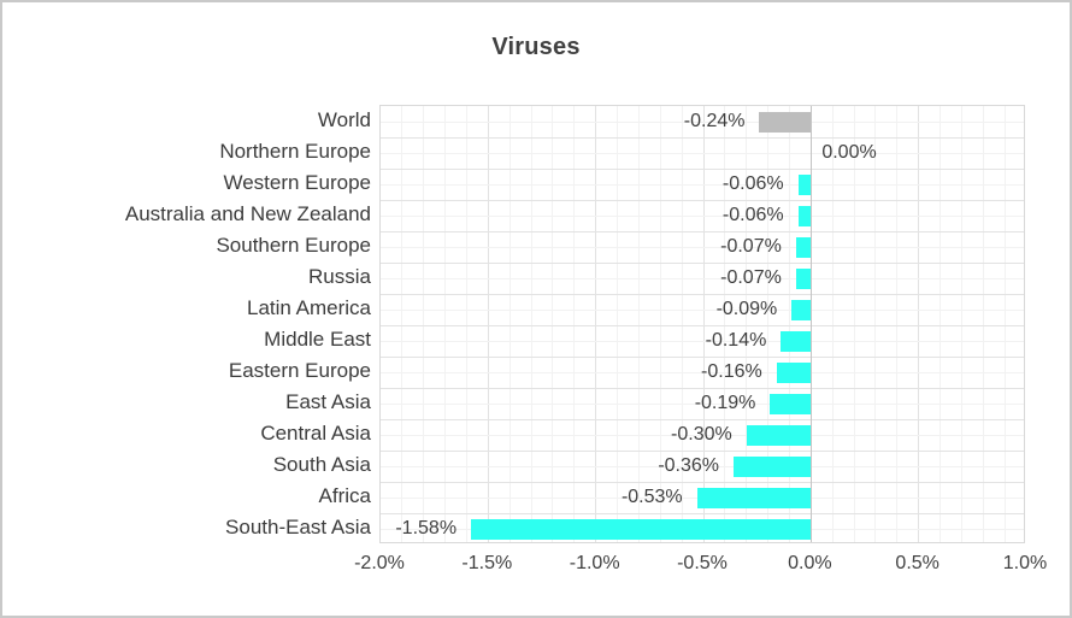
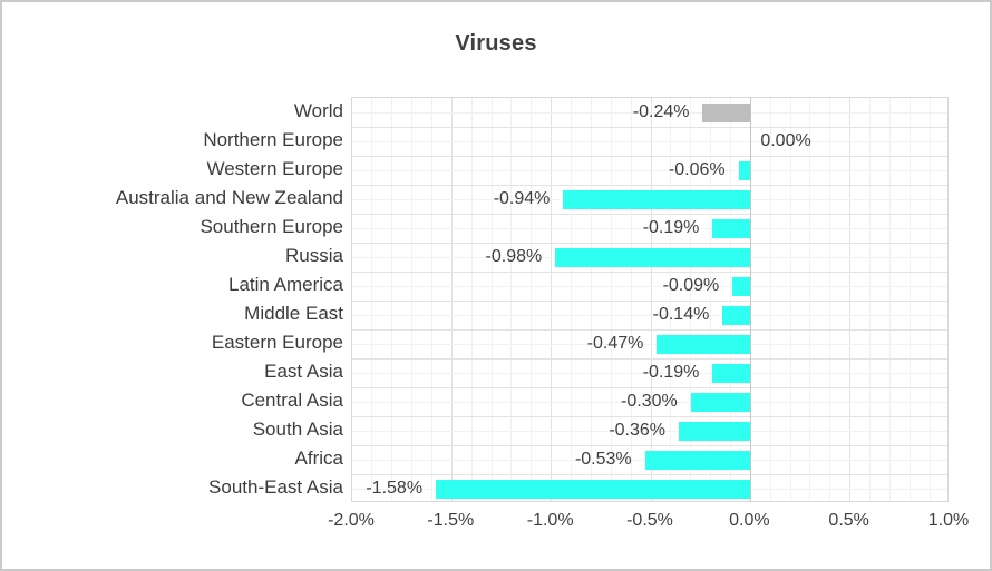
Australia and New Zealand: -0.06% -> -0.94%
Southern Europe: -0.07% -> -0.19%
Russia: -0.07% -> -0.98%
Eastern Europe: -0.16% -> -0.47%
